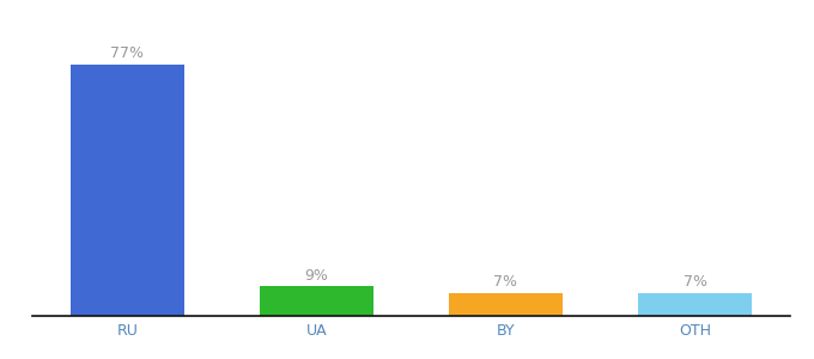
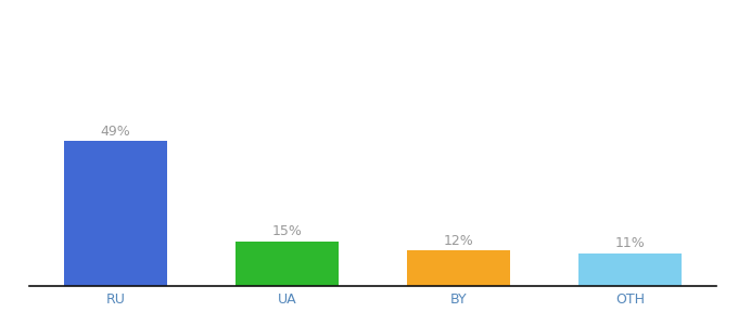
RU: 77% -> 49%
UA: 9% -> 15%
BY: 7% -> 12%
OTH: 7% -> 11%
